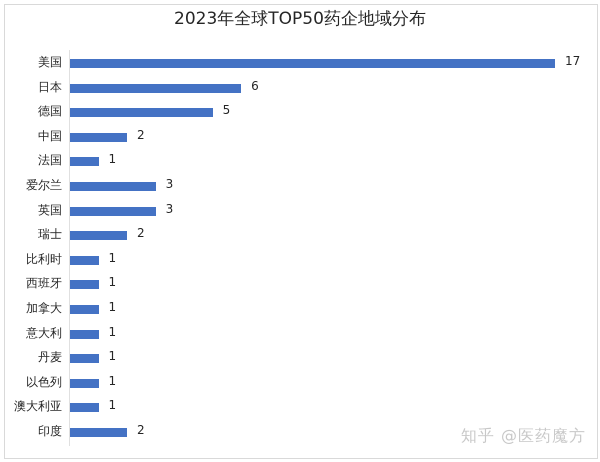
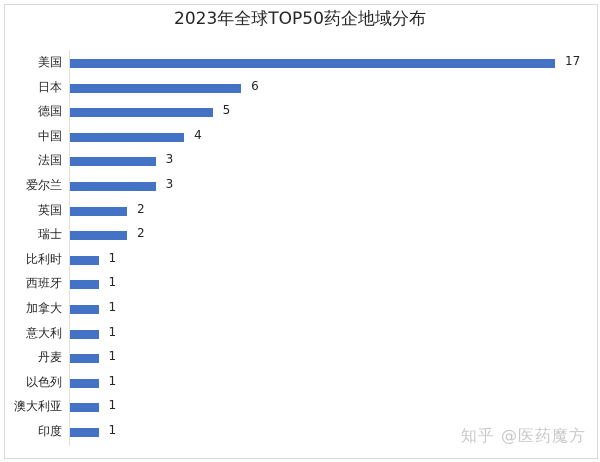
中国: 2 -> 4
法国: 1 -> 3
英国: 3 -> 2
印度: 2 -> 1
